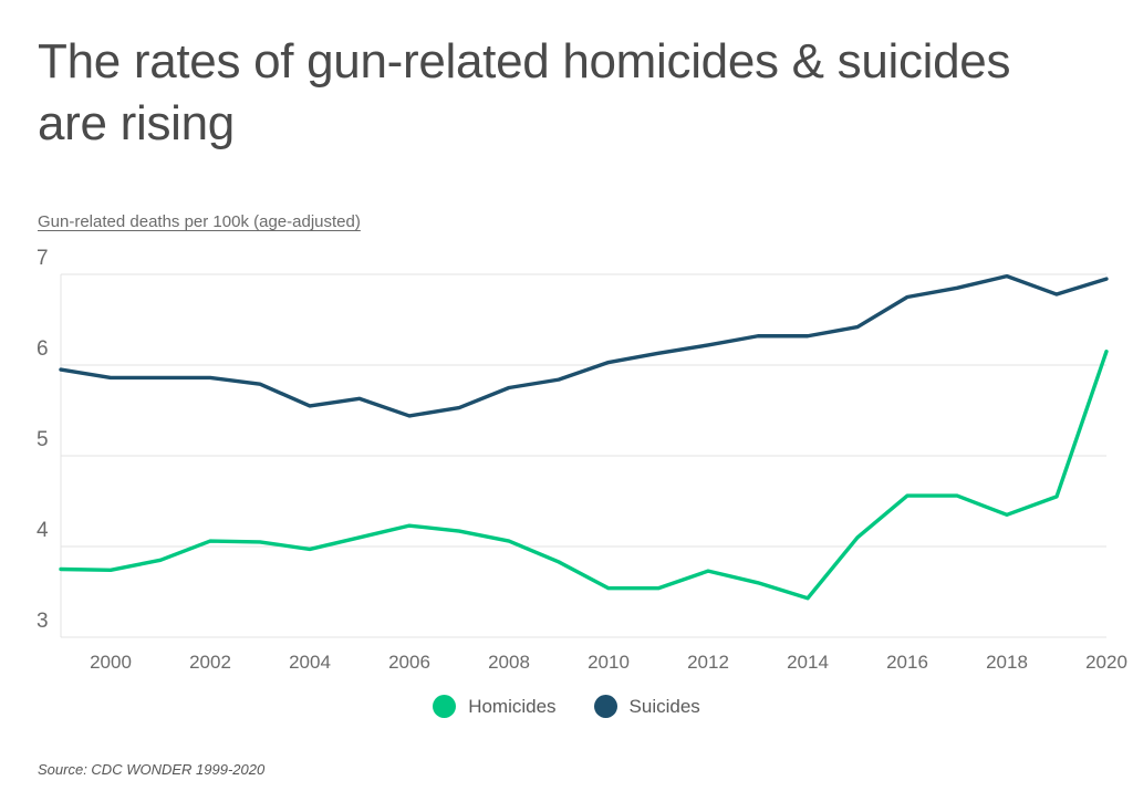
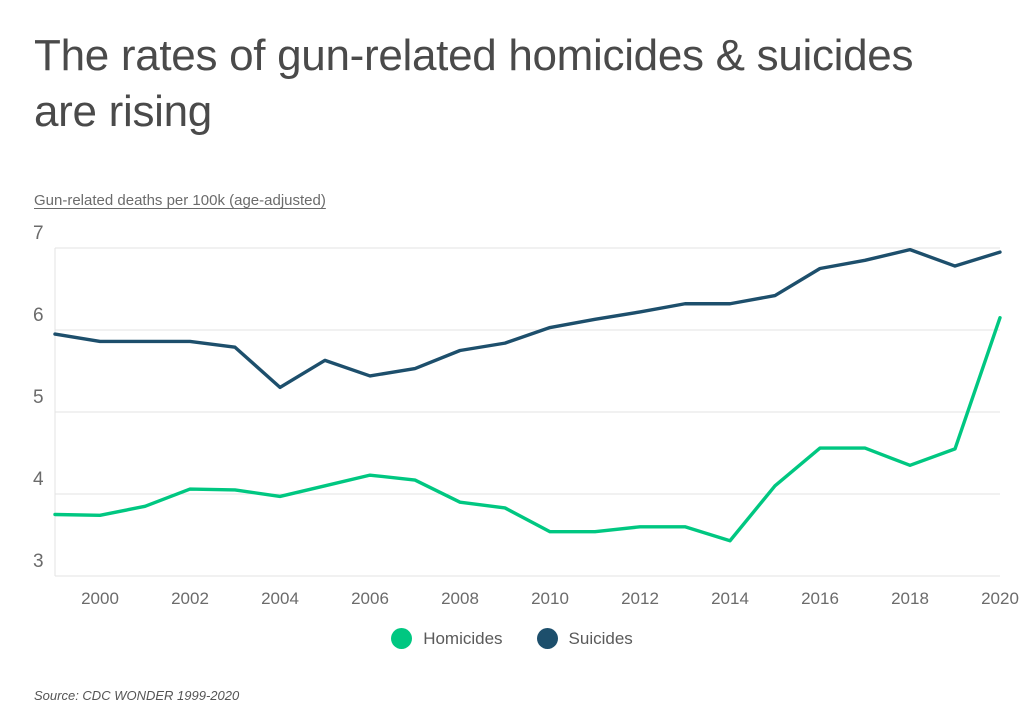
Suicides/2004: 5.5 -> 5.3
Homicides/2008: 4.1 -> 3.9
Homicides/2012: 3.7 -> 3.6
